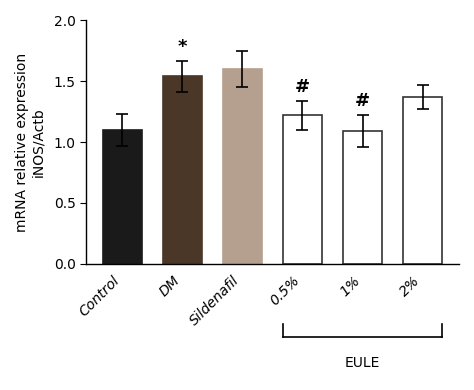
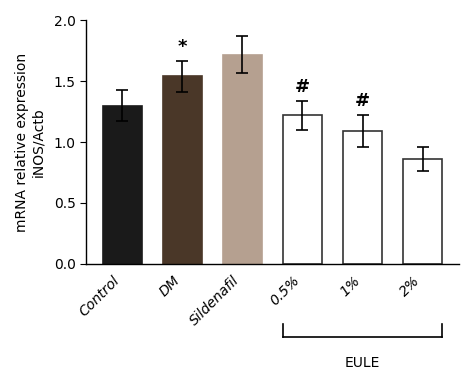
Control: 1.10 -> 1.30
Sildenafil: 1.60 -> 1.72
2%: 1.37 -> 0.86
